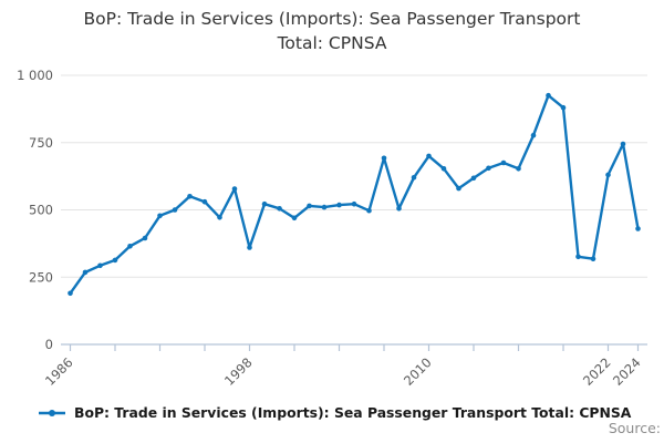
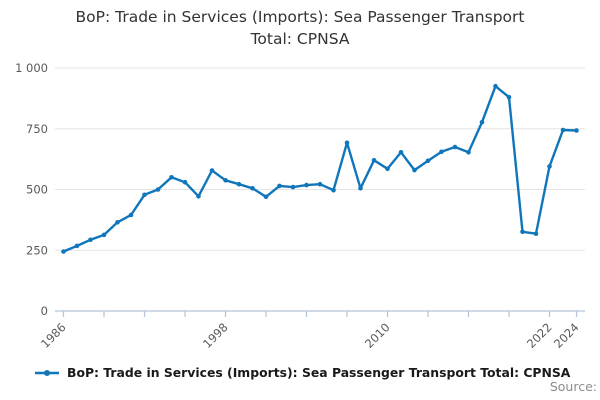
1986: 190 -> 240
1998: 360 -> 540
2010: 700 -> 580
2022: 630 -> 600
2024: 430 -> 740
